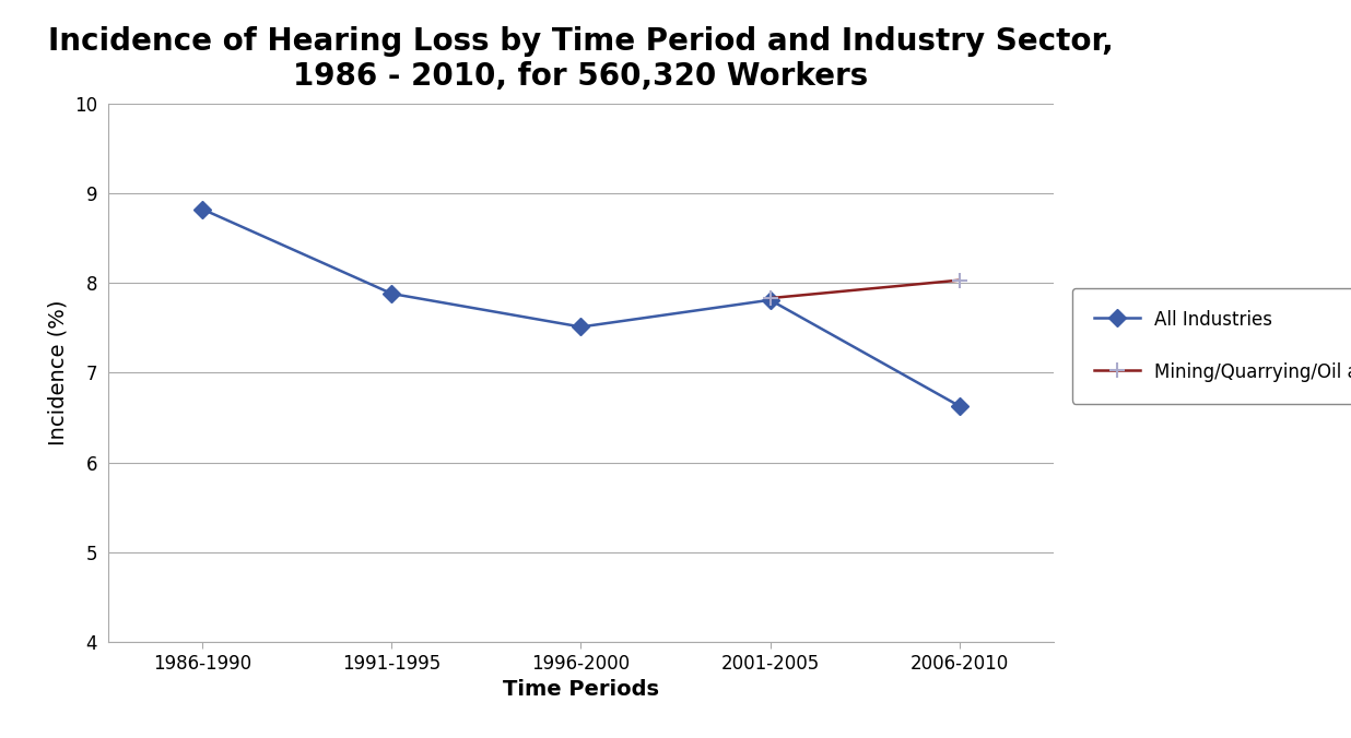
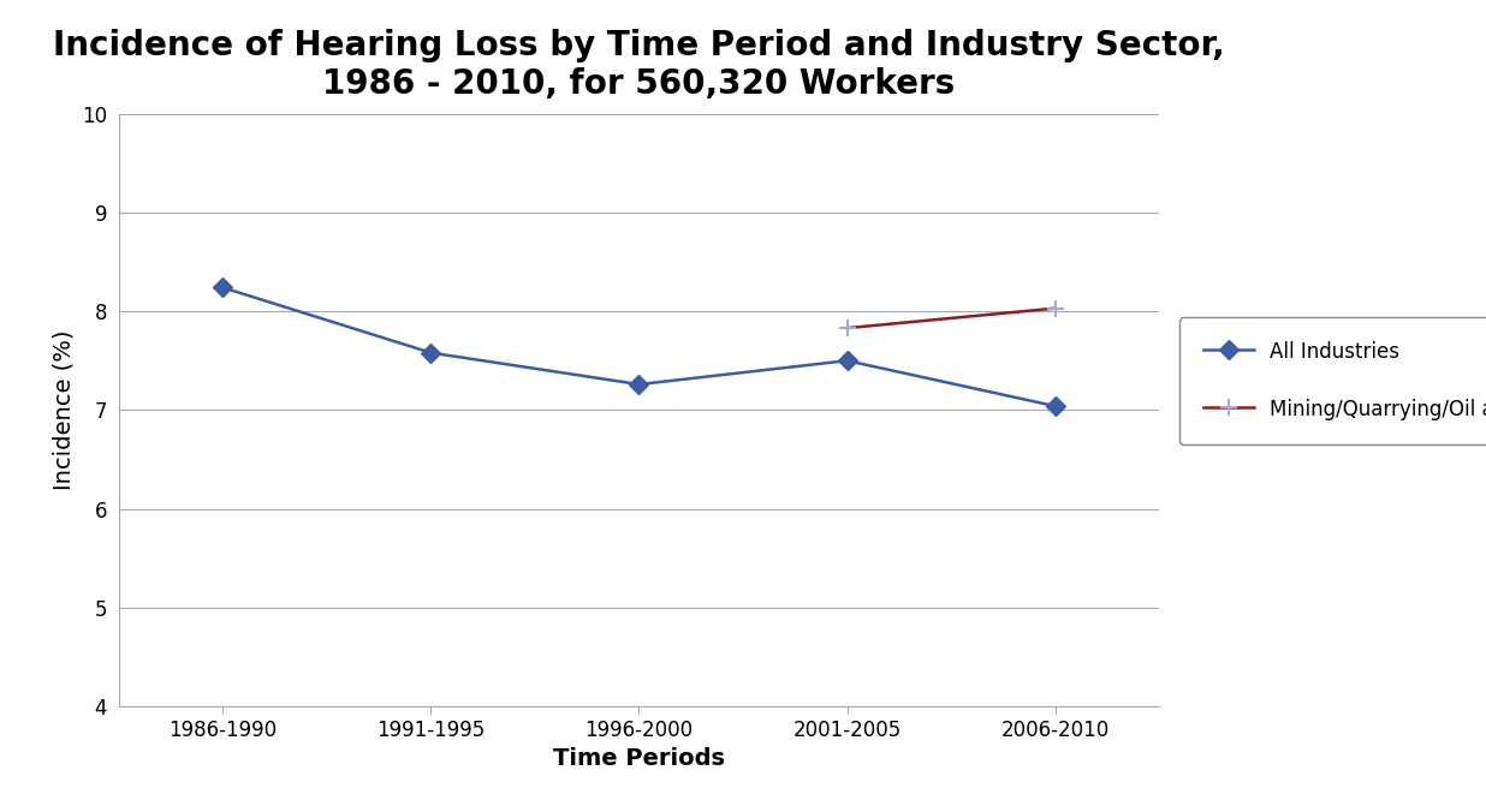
1986-1990: 8.82 -> 8.24
1991-1995: 7.88 -> 7.58
1996-2000: 7.51 -> 7.26
2001-2005: 7.81 -> 7.50
2006-2010: 6.63 -> 7.04
